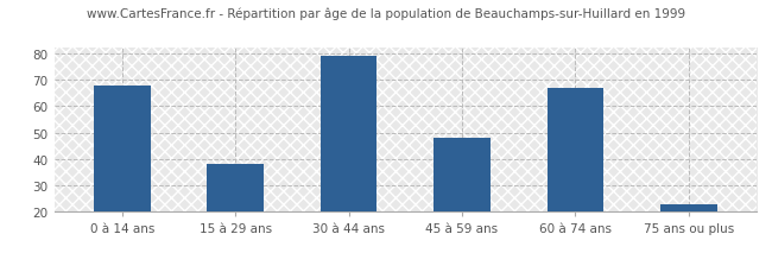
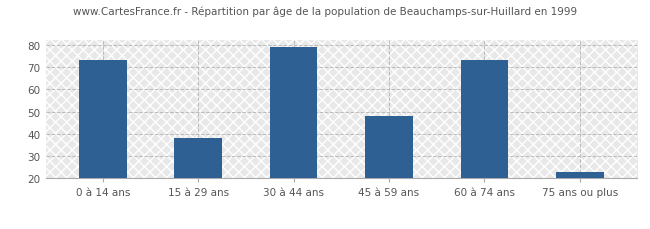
0 à 14 ans: 68 -> 73
60 à 74 ans: 67 -> 73
